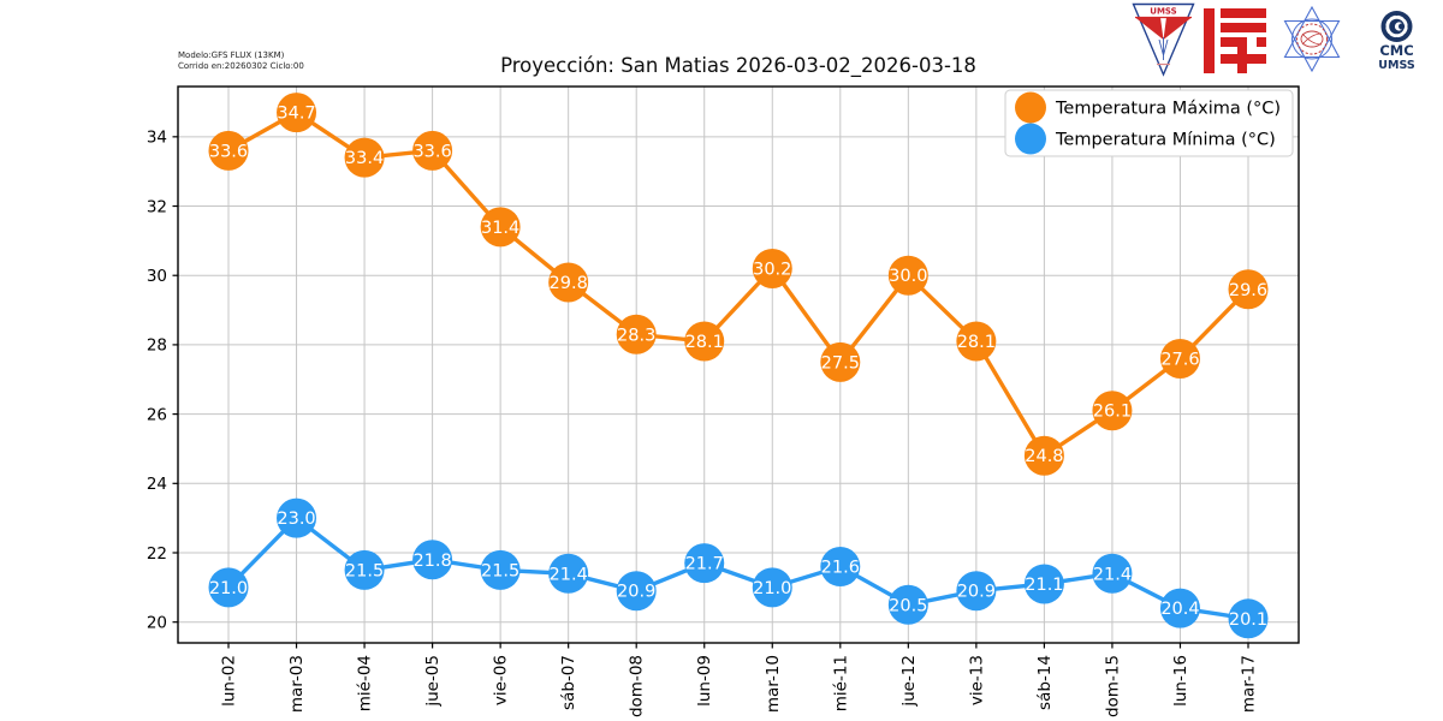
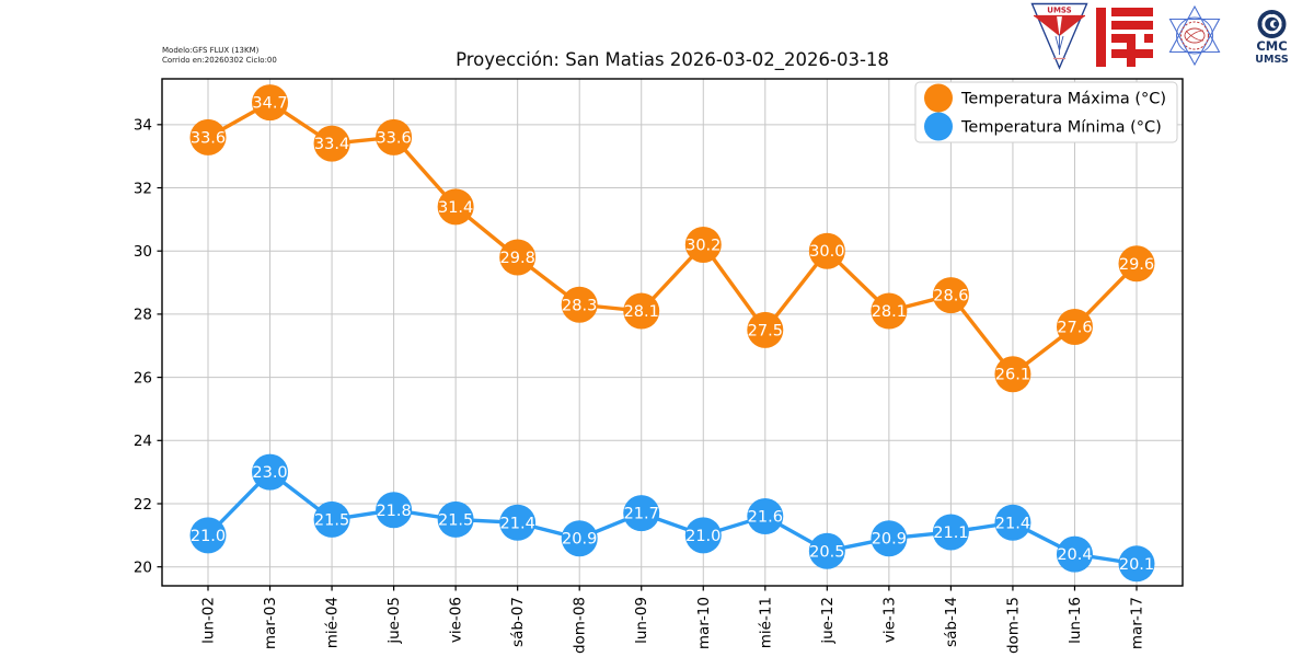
Temperatura Máxima (°C)/sáb-14: 24.8 -> 28.6
